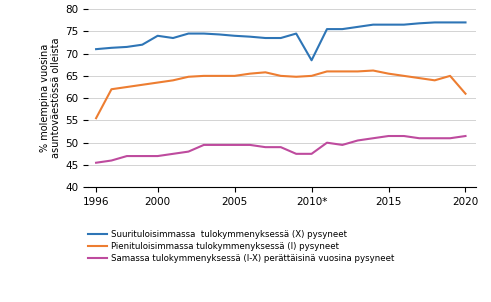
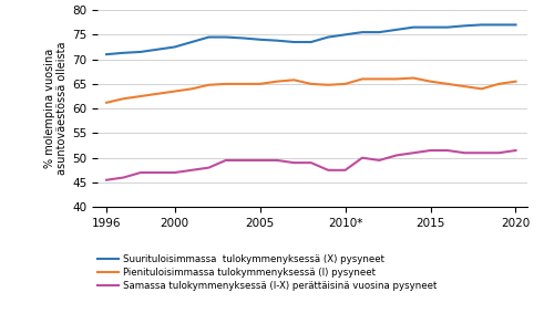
Pienituloisimmassa tulokymmenyksessä (I) pysyneet/1996: 55.5 -> 61.2
Suurituloisimmassa tulokymmenyksessä (X) pysyneet/2000: 74.0 -> 72.5
Suurituloisimmassa tulokymmenyksessä (X) pysyneet/2010*: 68.5 -> 75.0
Pienituloisimmassa tulokymmenyksessä (I) pysyneet/2020: 61.0 -> 65.5
